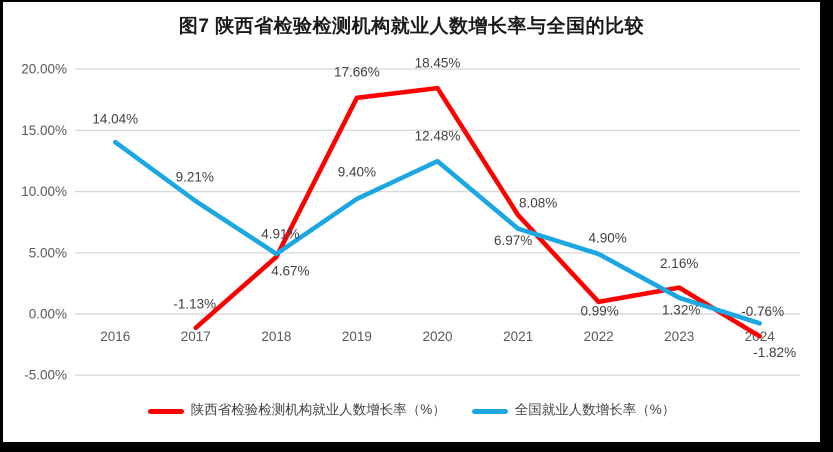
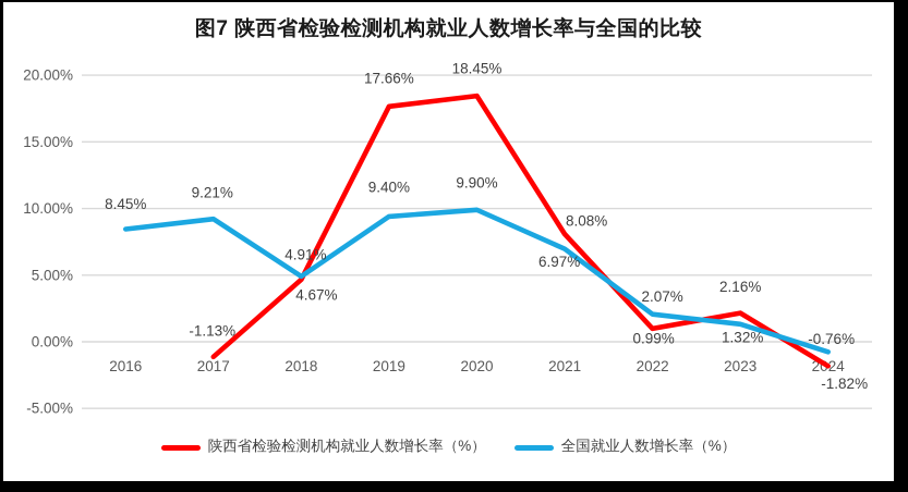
全国就业人数增长率（%）/2016: 14.04% -> 8.45%
全国就业人数增长率（%）/2020: 12.48% -> 9.90%
全国就业人数增长率（%）/2022: 4.90% -> 2.07%
